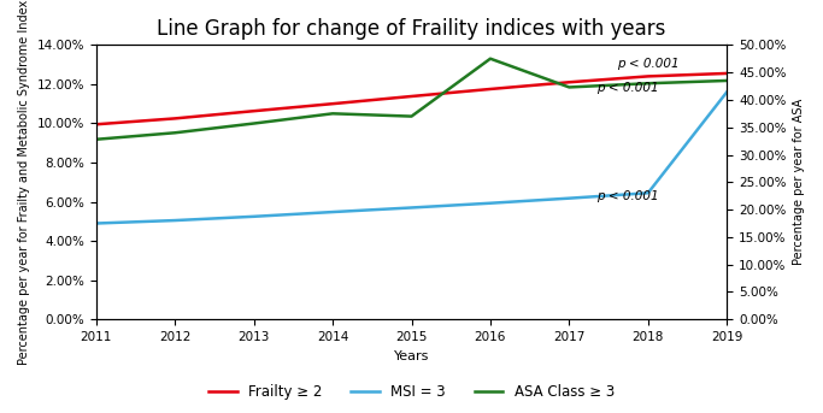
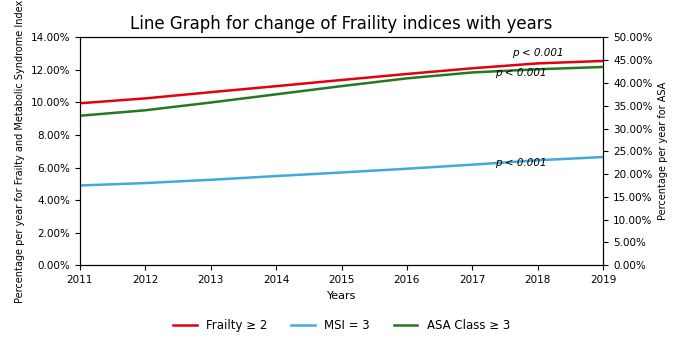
ASA Class ≥ 3/2015: 37.0% -> 39.3%
ASA Class ≥ 3/2016: 47.5% -> 41.0%
MSI = 3/2019: 11.6% -> 6.7%
